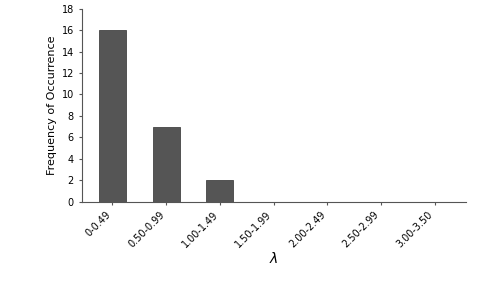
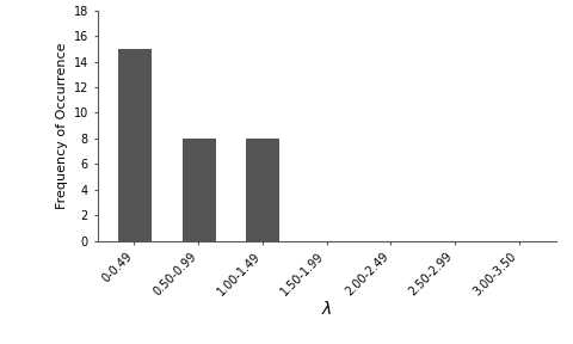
0-0.49: 16 -> 15
0.50-0.99: 7 -> 8
1.00-1.49: 2 -> 8
